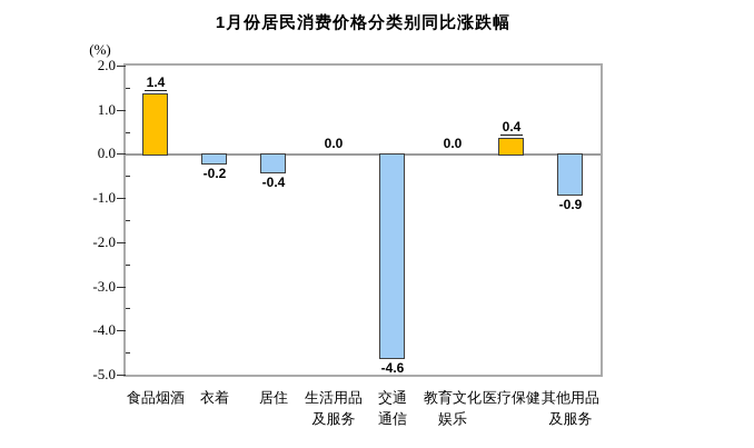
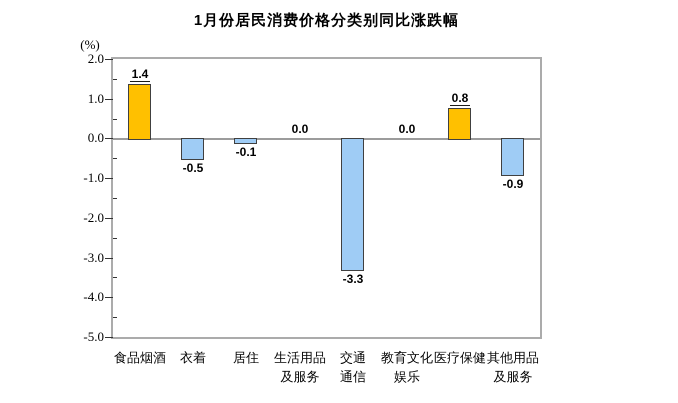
衣着: -0.2 -> -0.5
居住: -0.4 -> -0.1
交通 通信: -4.6 -> -3.3
医疗保健: 0.4 -> 0.8
